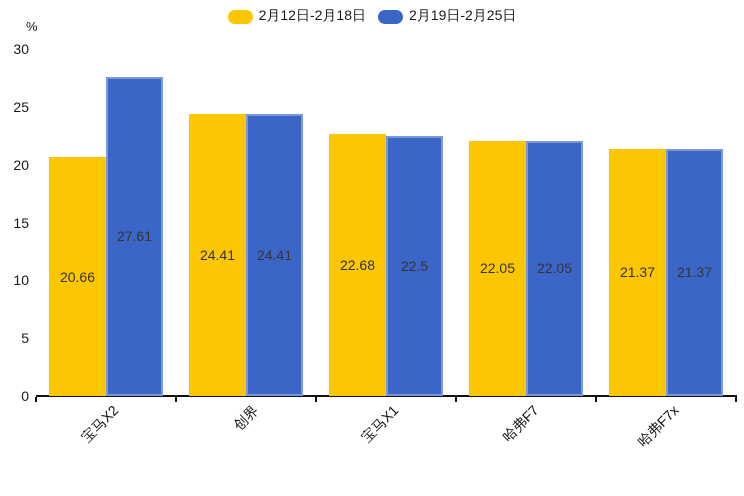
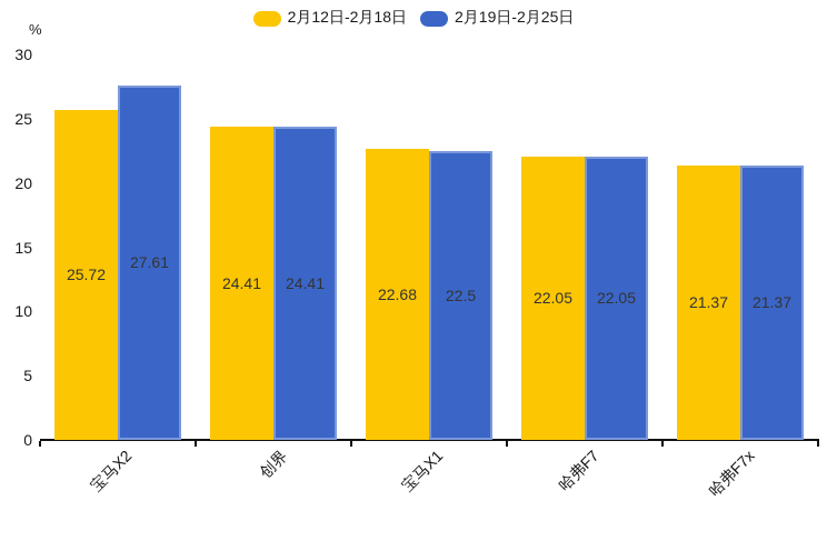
2月12日-2月18日/宝马X2: 20.66 -> 25.72
